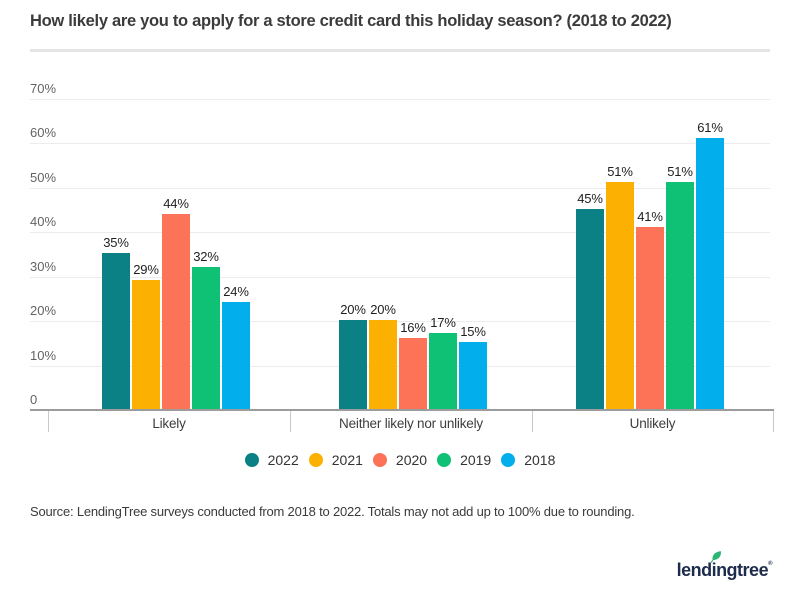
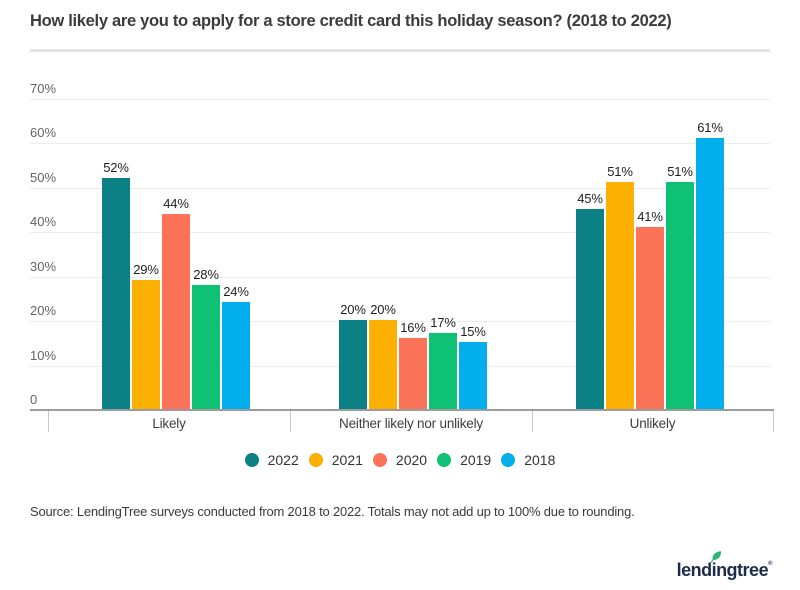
2022/Likely: 35% -> 52%
2019/Likely: 32% -> 28%
